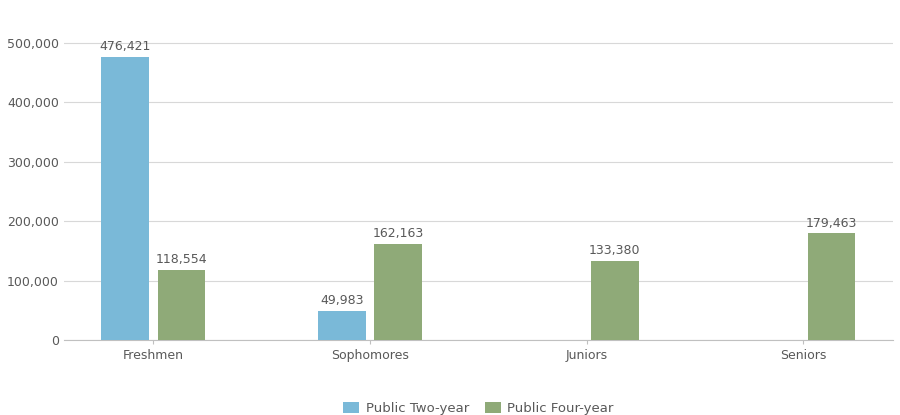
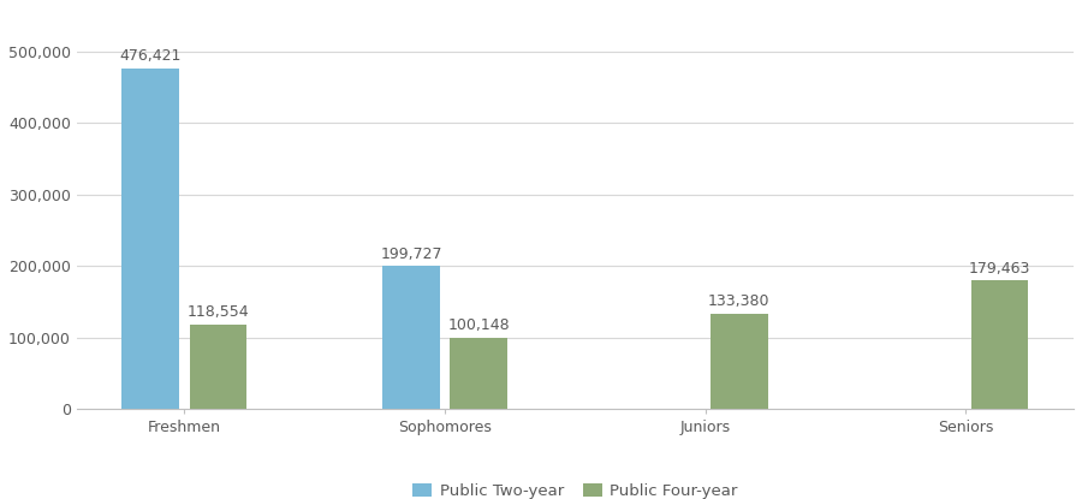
Public Two-year/Sophomores: 49,983 -> 199,727
Public Four-year/Sophomores: 162,163 -> 100,148
